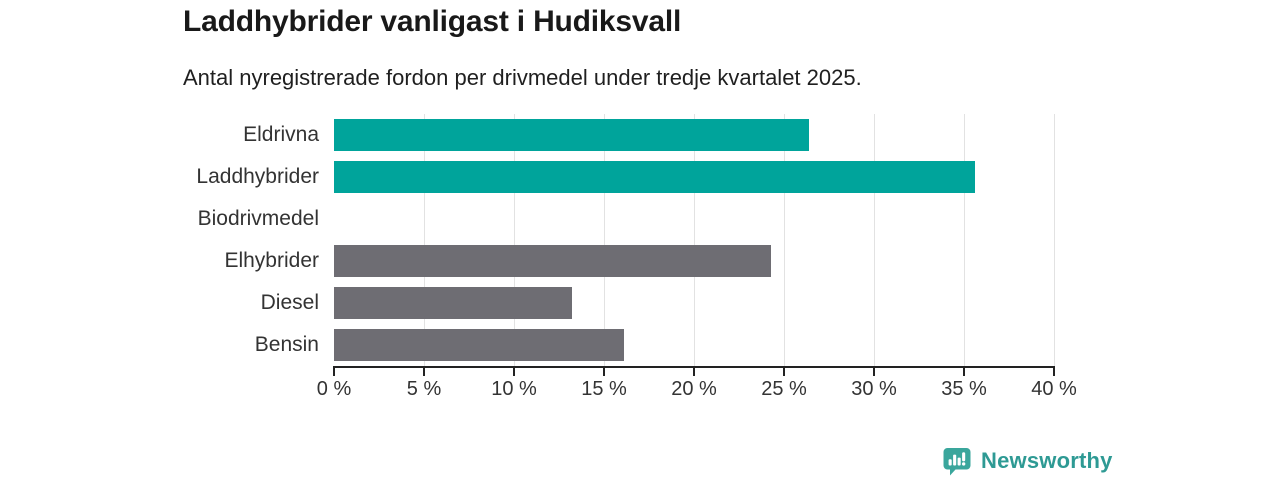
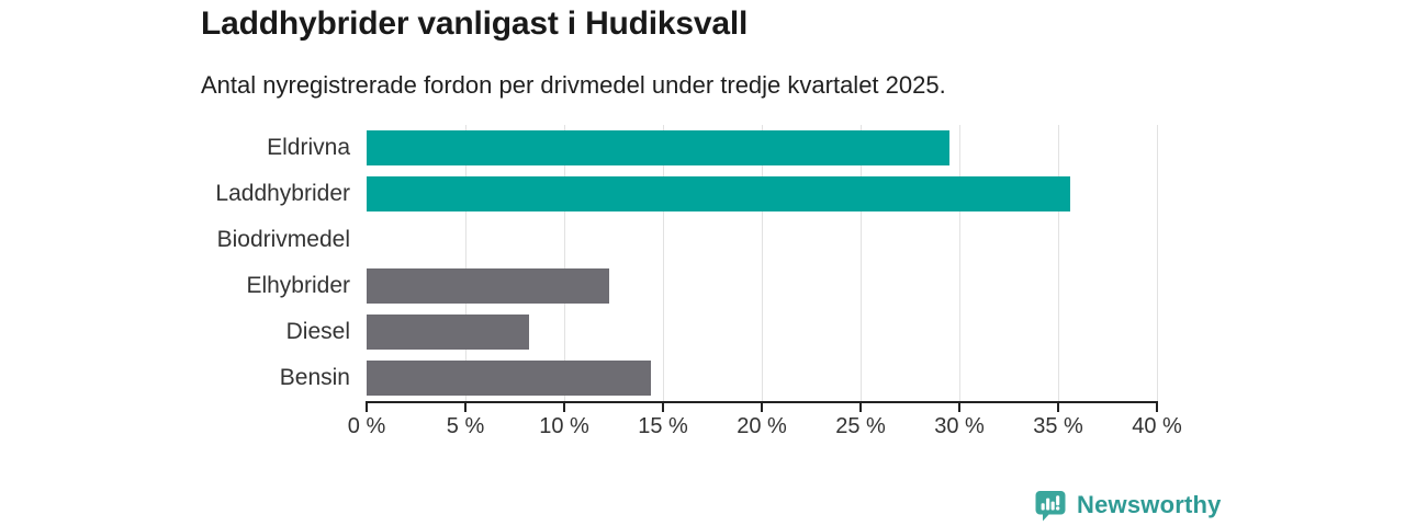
Eldrivna: 26.4% -> 29.5%
Elhybrider: 24.3% -> 12.3%
Diesel: 13.2% -> 8.2%
Bensin: 16.1% -> 14.4%
